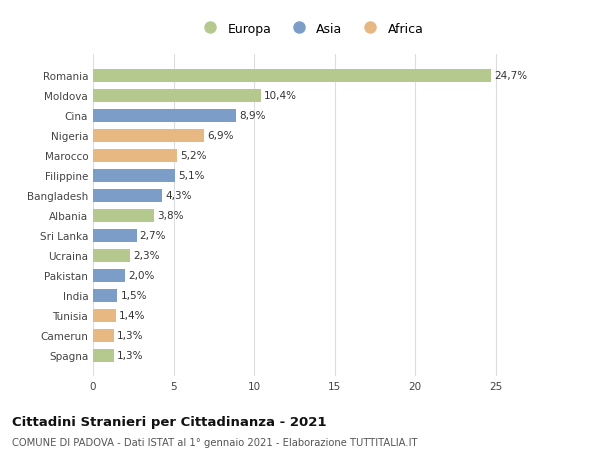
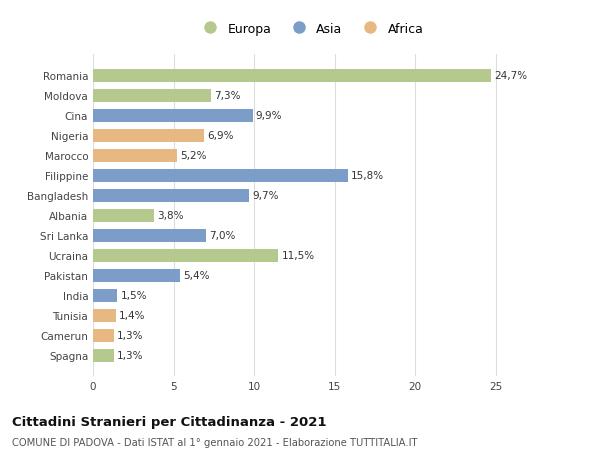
Moldova: 10,4% -> 7,3%
Cina: 8,9% -> 9,9%
Filippine: 5,1% -> 15,8%
Bangladesh: 4,3% -> 9,7%
Sri Lanka: 2,7% -> 7,0%
Ucraina: 2,3% -> 11,5%
Pakistan: 2,0% -> 5,4%
